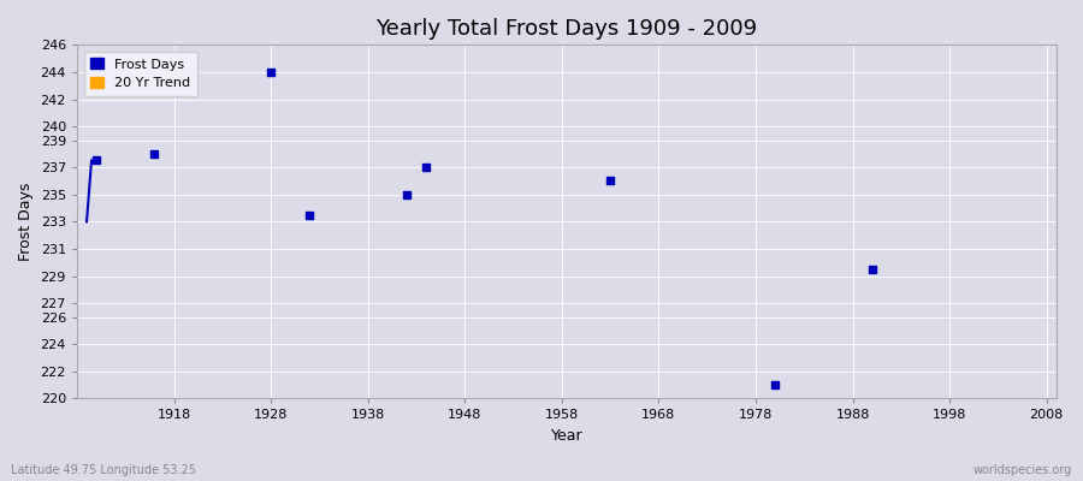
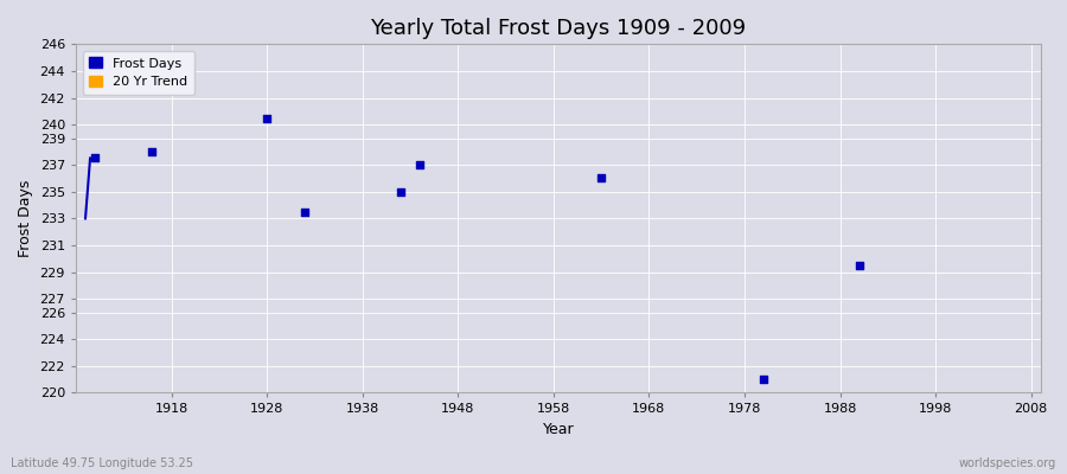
1928: 244.0 -> 240.5
